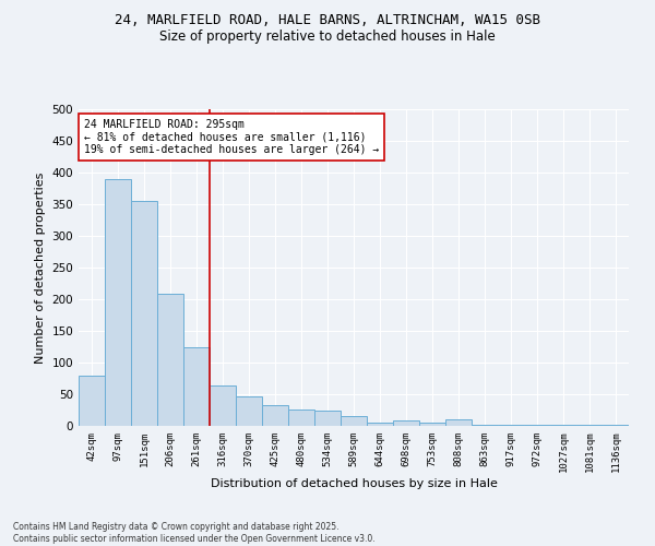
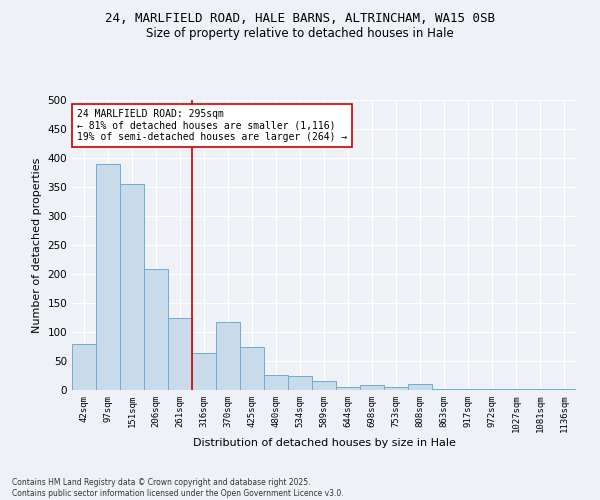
370sqm: 46 -> 118
425sqm: 33 -> 74
